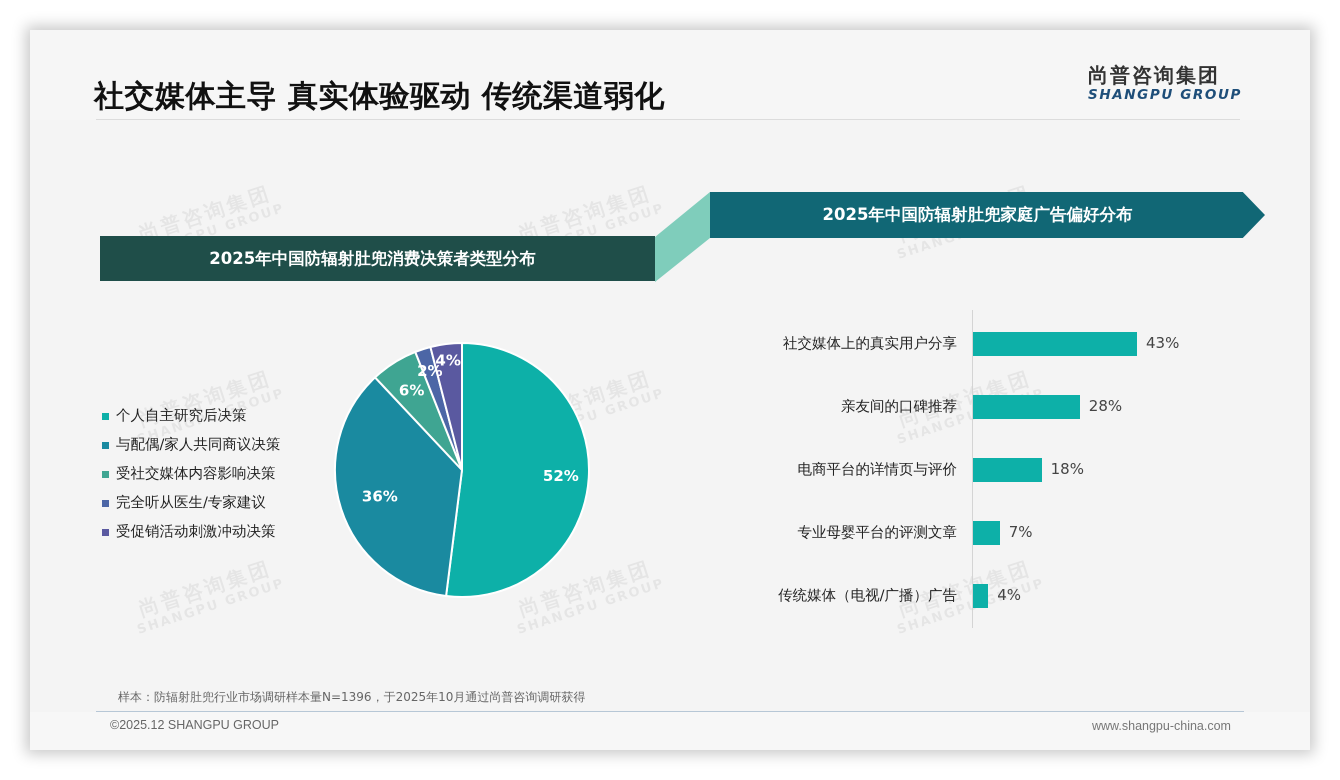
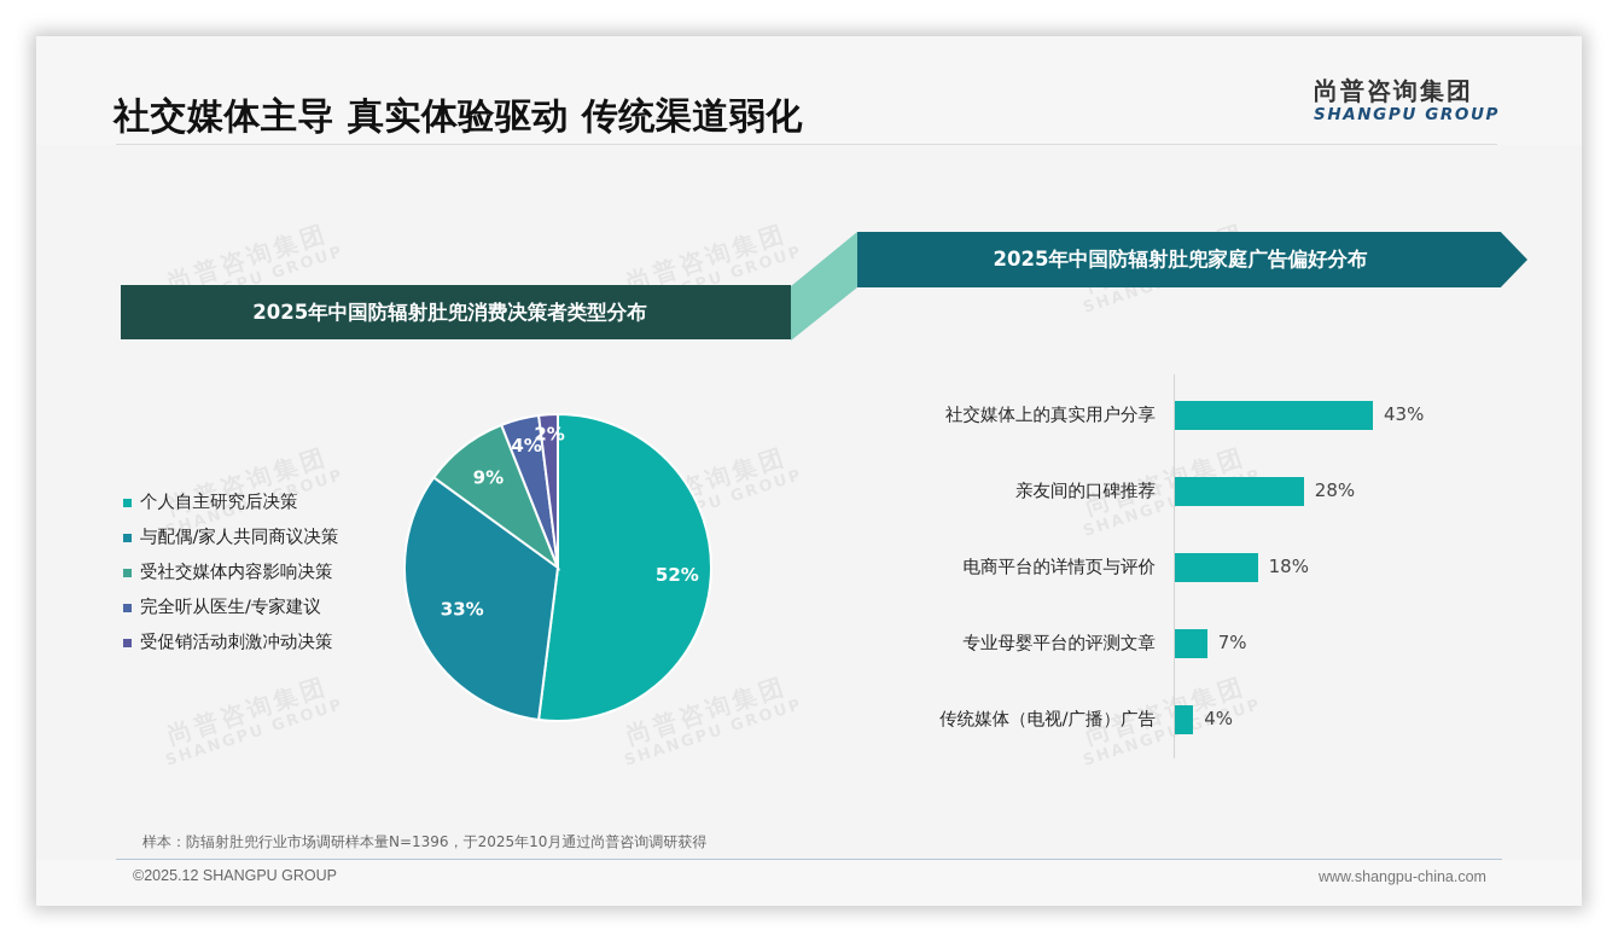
2025年中国防辐射肚兜消费决策者类型分布/与配偶/家人共同商议决策: 36% -> 33%
2025年中国防辐射肚兜消费决策者类型分布/受社交媒体内容影响决策: 6% -> 9%
2025年中国防辐射肚兜消费决策者类型分布/完全听从医生/专家建议: 2% -> 4%
2025年中国防辐射肚兜消费决策者类型分布/受促销活动刺激冲动决策: 4% -> 2%
